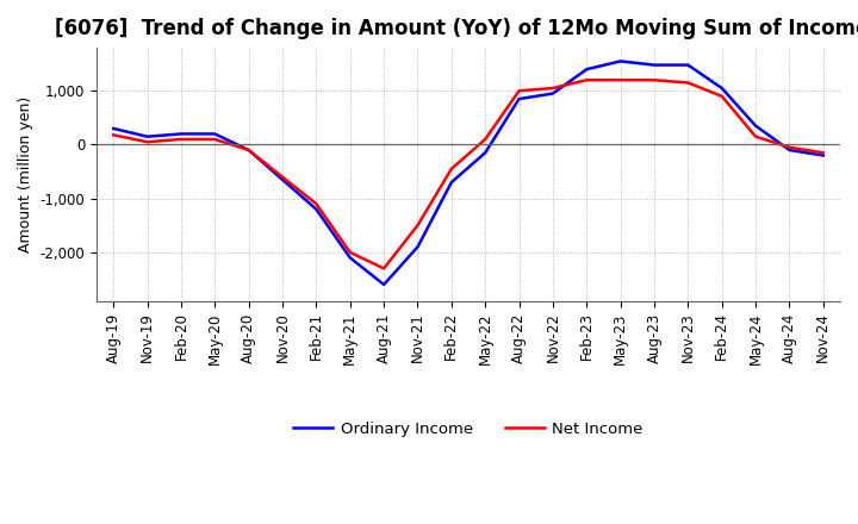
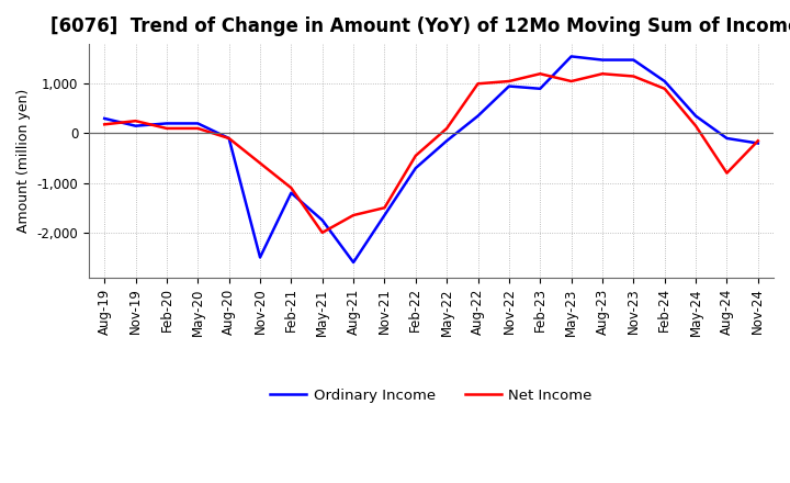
Net Income/Nov-19: 50 -> 250
Ordinary Income/Nov-20: -650 -> -2,500
Ordinary Income/May-21: -2,100 -> -1,750
Net Income/Aug-21: -2,300 -> -1,650
Ordinary Income/Nov-21: -1,900 -> -1,650
Ordinary Income/Aug-22: 850 -> 350
Ordinary Income/Feb-23: 1,400 -> 900
Net Income/May-23: 1,200 -> 1,050
Net Income/Aug-24: -50 -> -800
